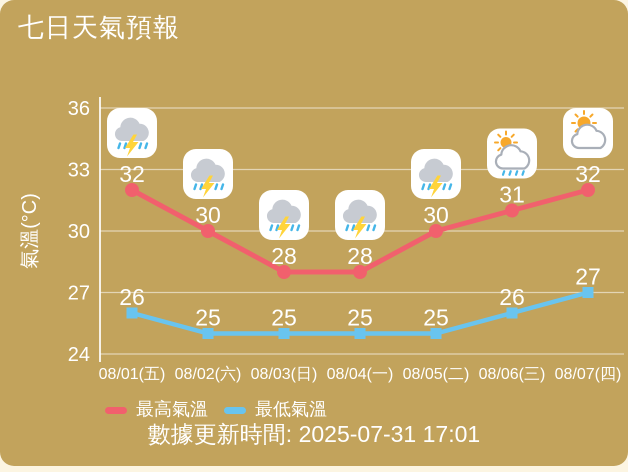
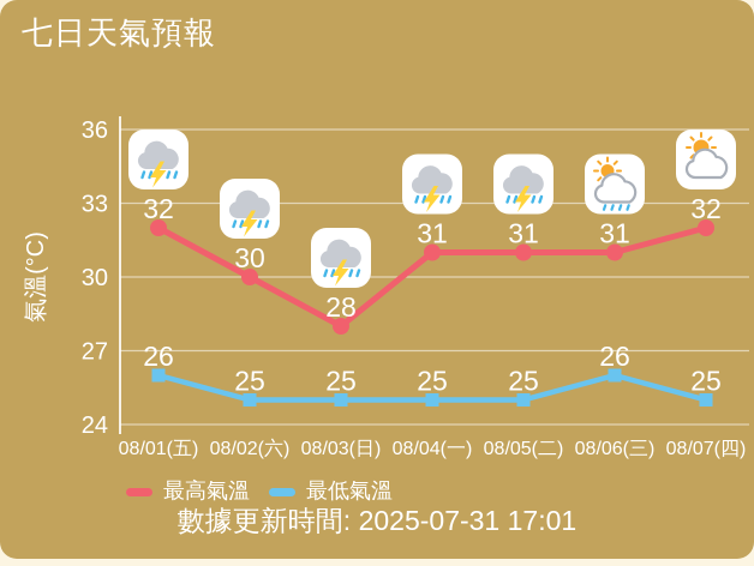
最高氣溫/08/04(一): 28 -> 31
最高氣溫/08/05(二): 30 -> 31
最低氣溫/08/07(四): 27 -> 25
